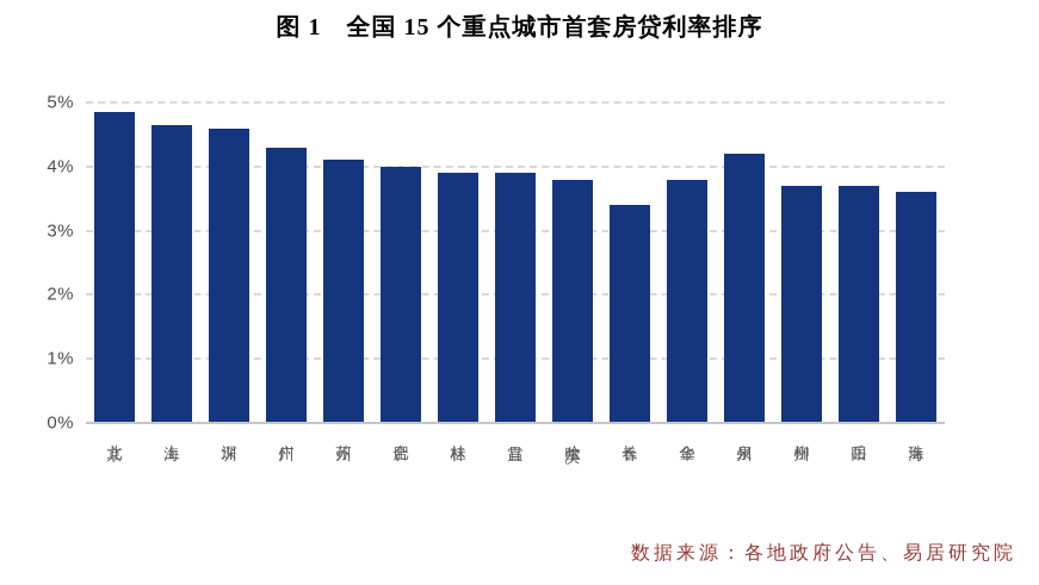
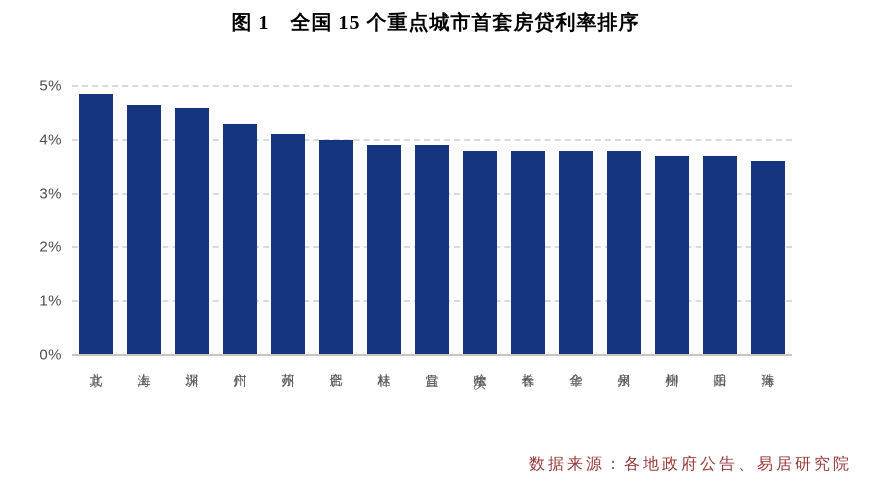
长春: 3.4% -> 3.8%
泉州: 4.2% -> 3.8%
